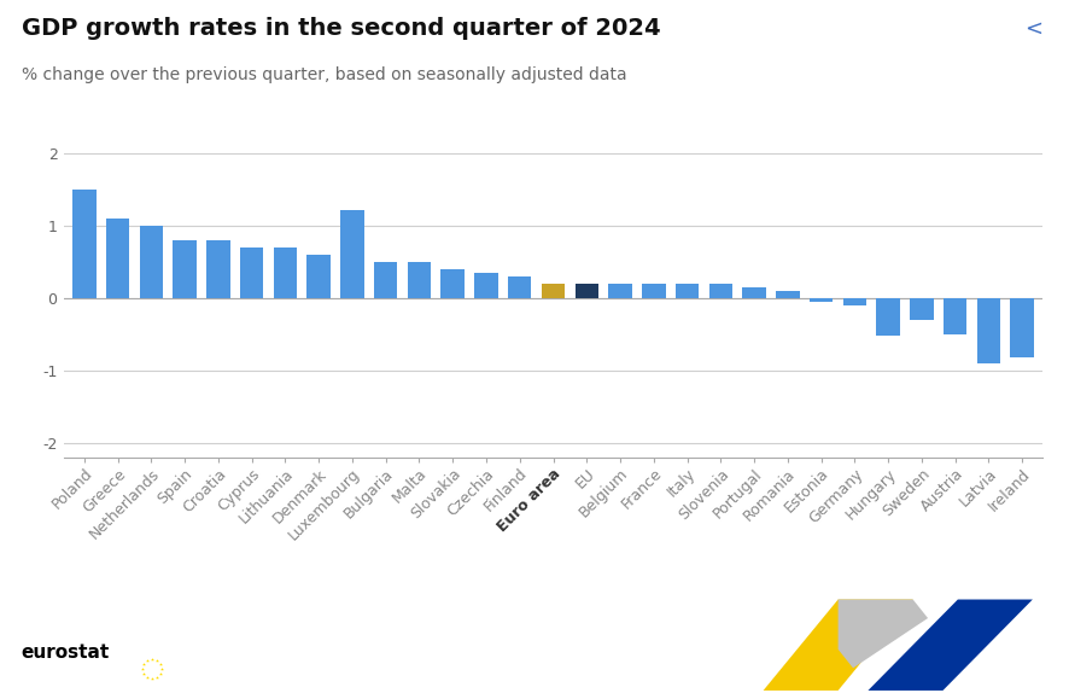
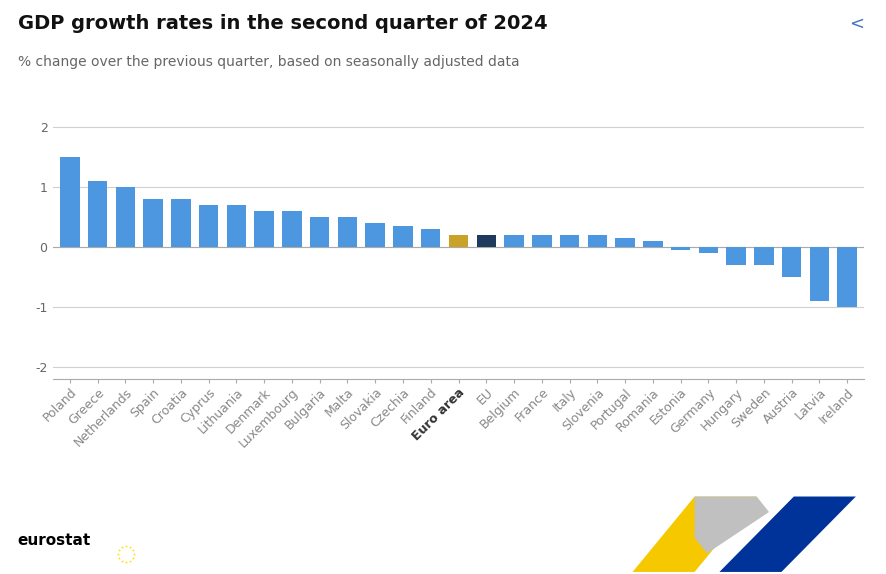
Luxembourg: 1.22 -> 0.60
Hungary: -0.52 -> -0.30
Ireland: -0.82 -> -1.00
